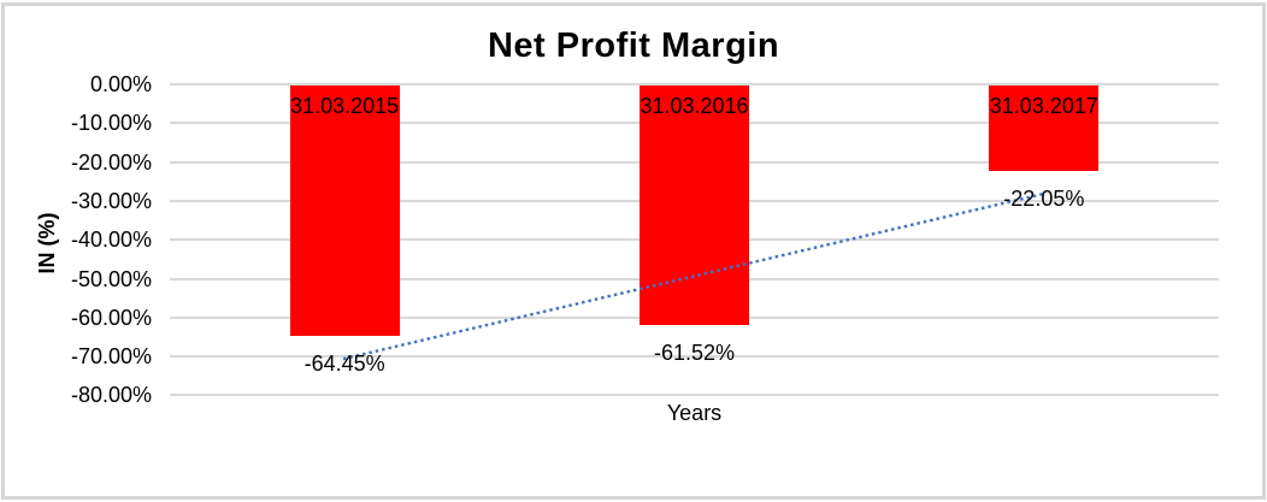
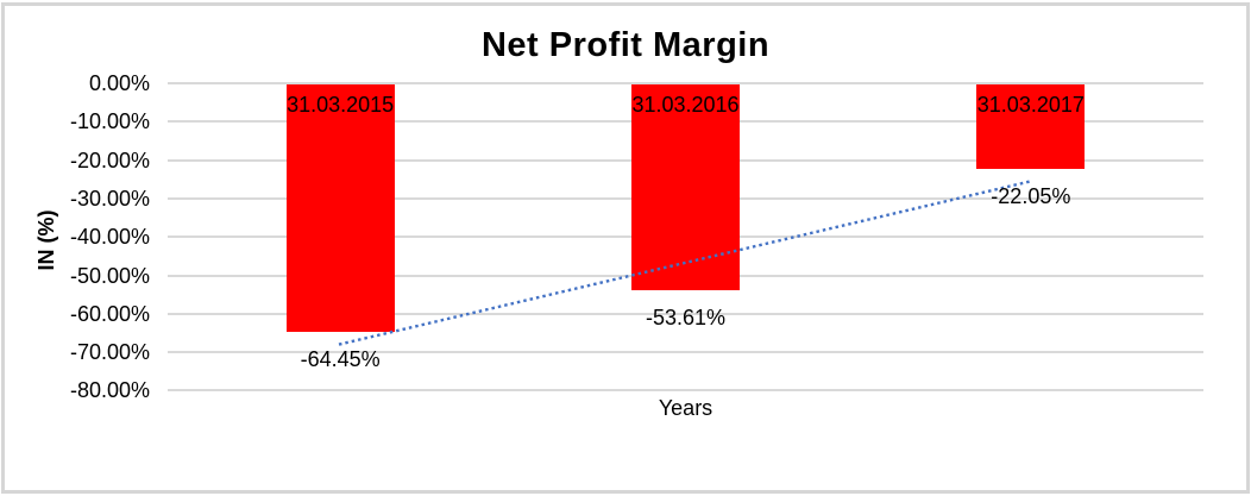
31.03.2016: -61.52% -> -53.61%
